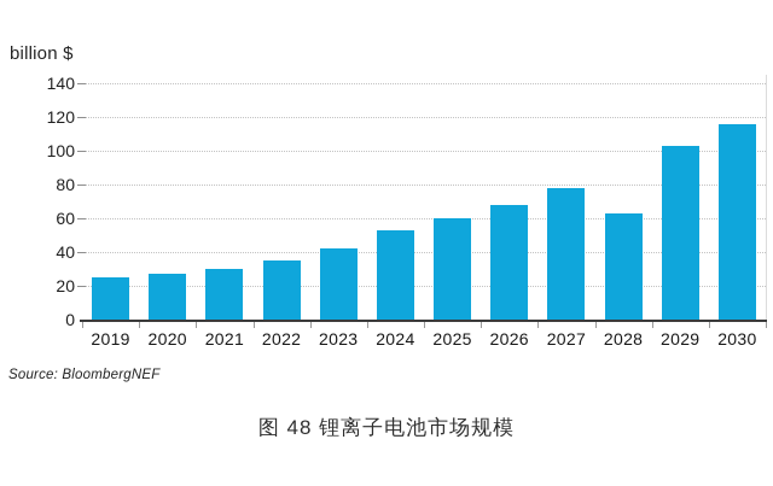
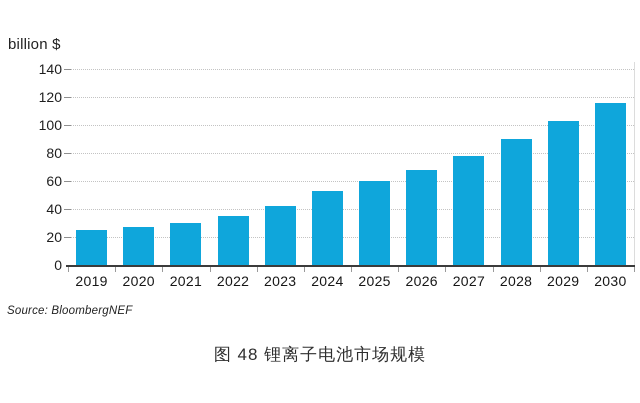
2028: 63 -> 90
